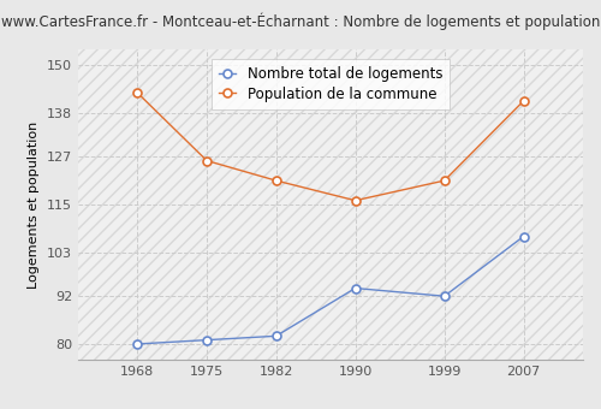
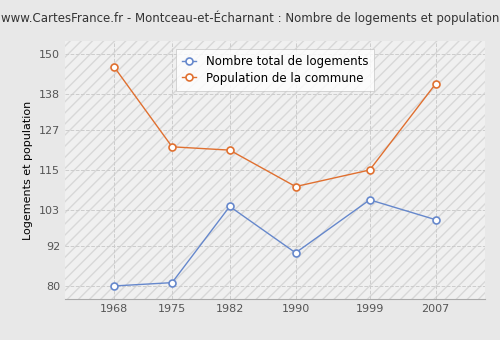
Population de la commune/1968: 143 -> 146
Population de la commune/1975: 126 -> 122
Nombre total de logements/1982: 82 -> 104
Nombre total de logements/1990: 94 -> 90
Population de la commune/1990: 116 -> 110
Nombre total de logements/1999: 92 -> 106
Population de la commune/1999: 121 -> 115
Nombre total de logements/2007: 107 -> 100
